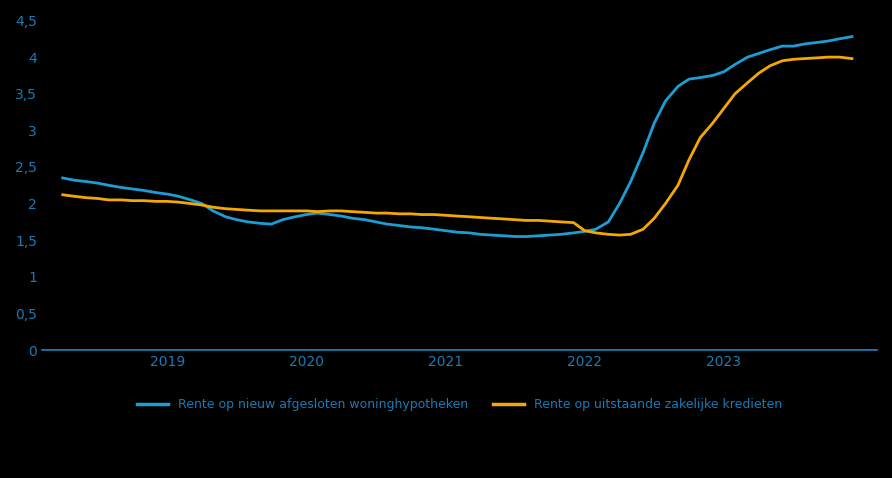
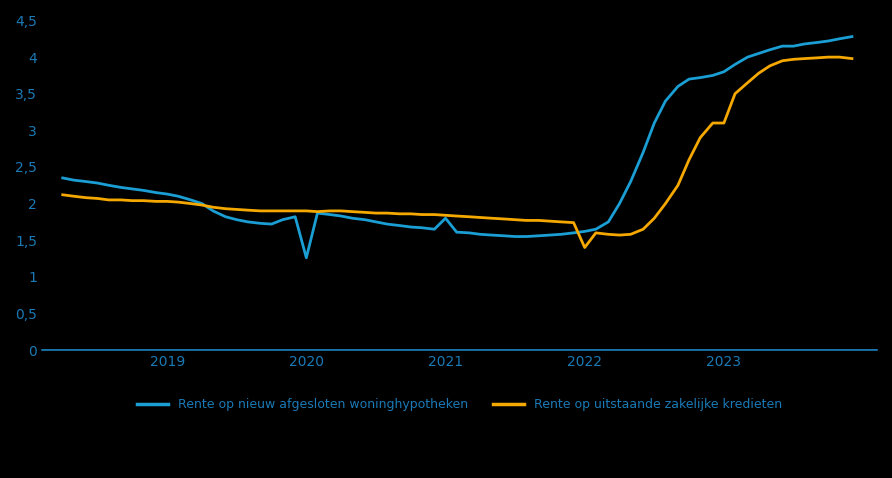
Rente op nieuw afgesloten woninghypotheken/2020: 1,85 -> 1,26
Rente op nieuw afgesloten woninghypotheken/2021: 1,63 -> 1,80
Rente op uitstaande zakelijke kredieten/2022: 1,63 -> 1,40
Rente op uitstaande zakelijke kredieten/2023: 3,30 -> 3,10
